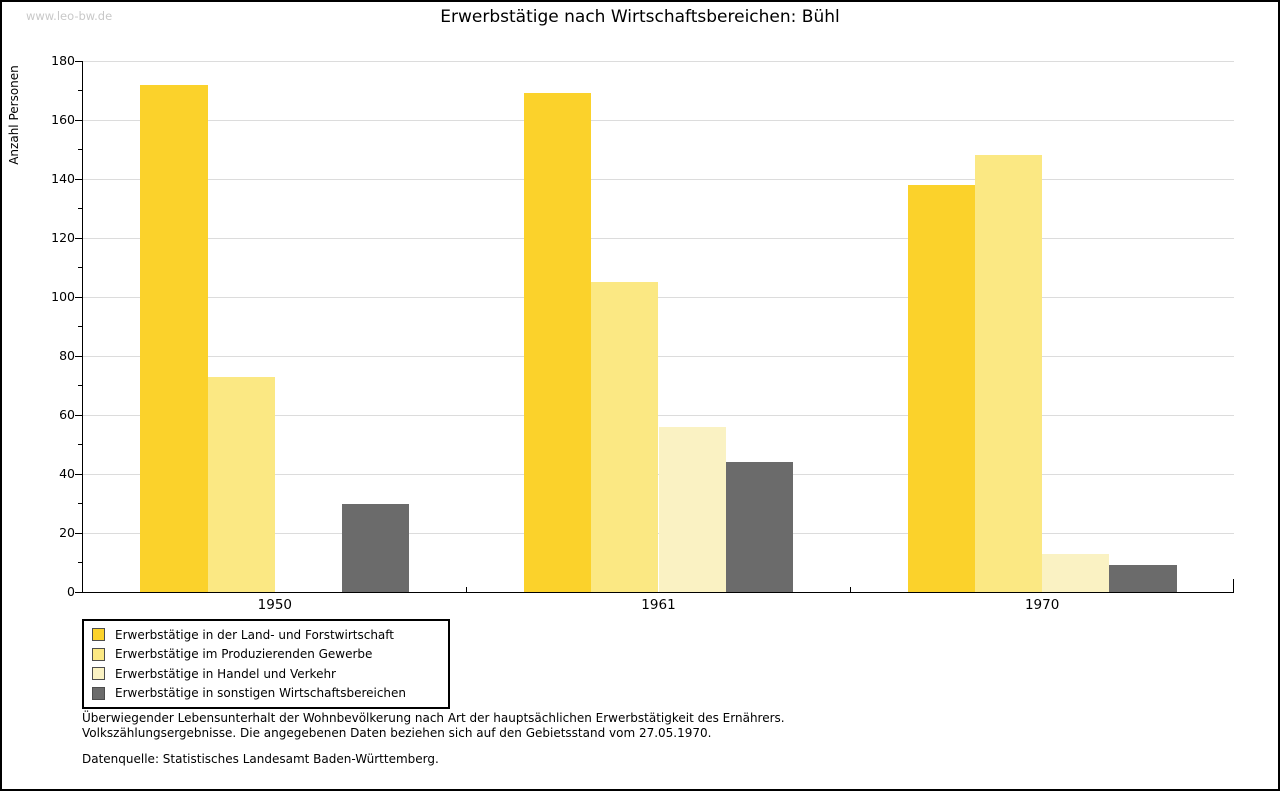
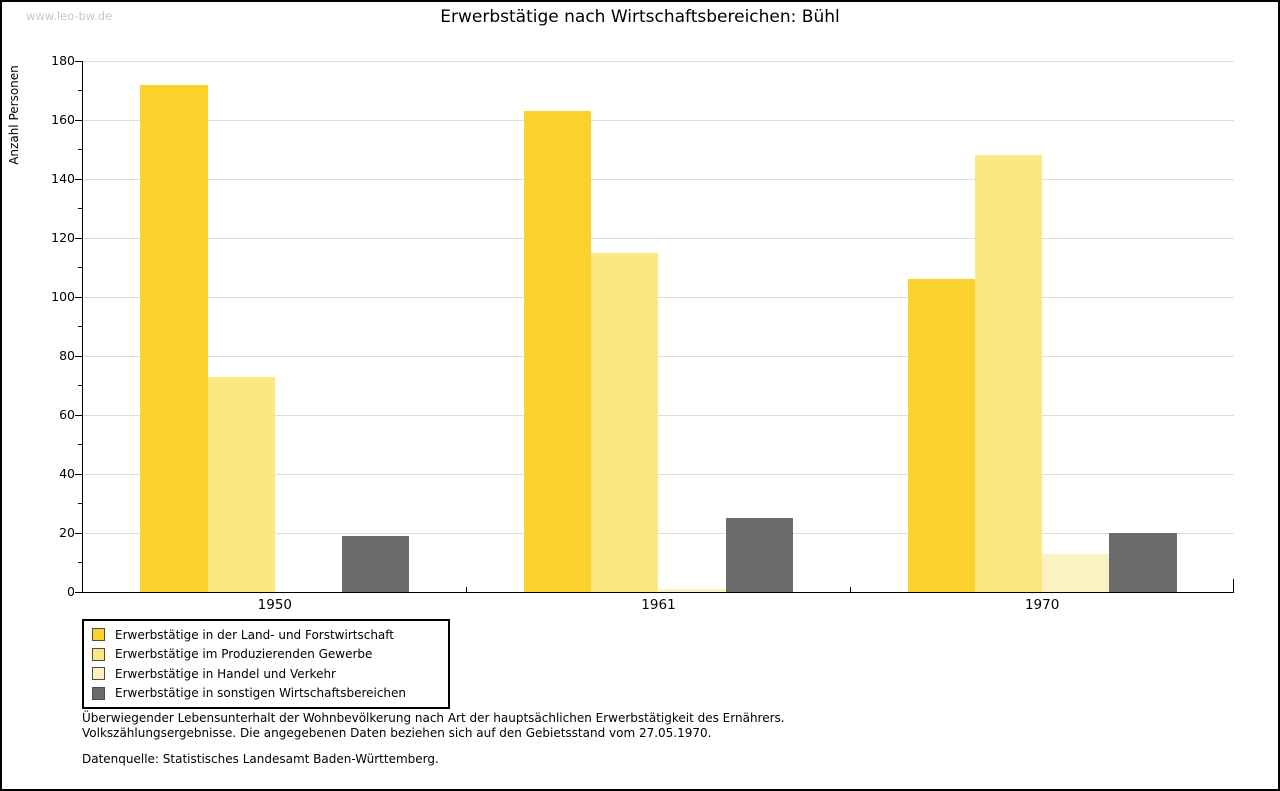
Erwerbstätige in sonstigen Wirtschaftsbereichen/1950: 30 -> 19
Erwerbstätige in der Land- und Forstwirtschaft/1961: 169 -> 163
Erwerbstätige im Produzierenden Gewerbe/1961: 105 -> 115
Erwerbstätige in Handel und Verkehr/1961: 56 -> 1
Erwerbstätige in sonstigen Wirtschaftsbereichen/1961: 44 -> 25
Erwerbstätige in der Land- und Forstwirtschaft/1970: 138 -> 106
Erwerbstätige in sonstigen Wirtschaftsbereichen/1970: 9 -> 20
